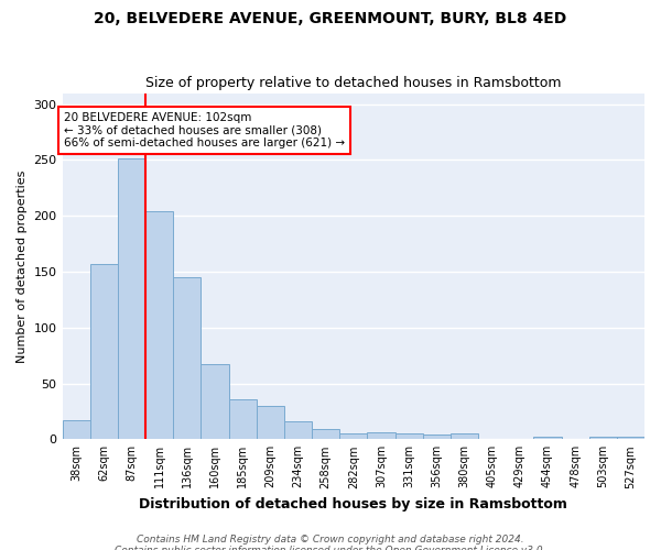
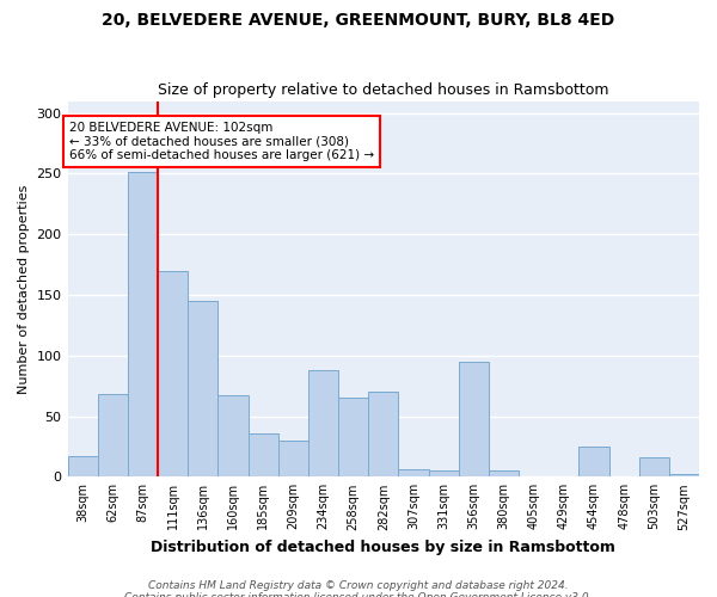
62sqm: 157 -> 68
111sqm: 204 -> 170
234sqm: 16 -> 88
258sqm: 9 -> 65
282sqm: 5 -> 70
356sqm: 4 -> 95
454sqm: 2 -> 25
503sqm: 2 -> 16
